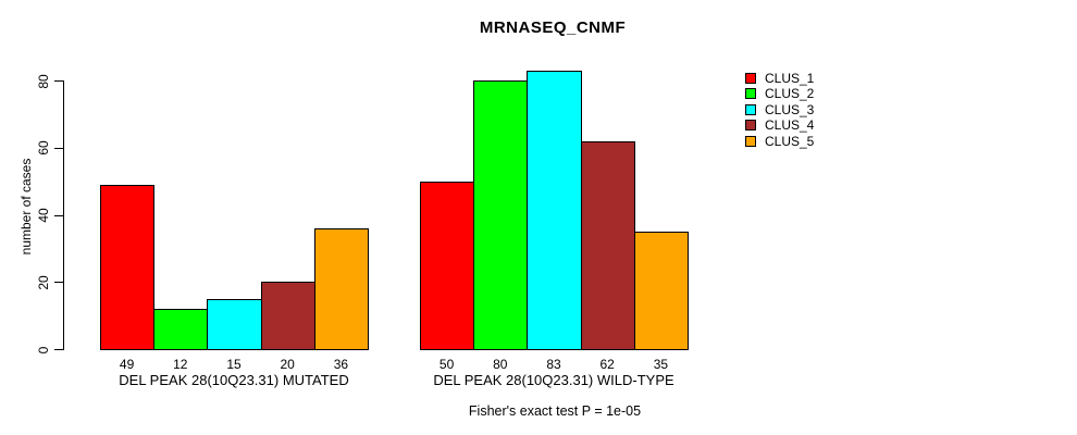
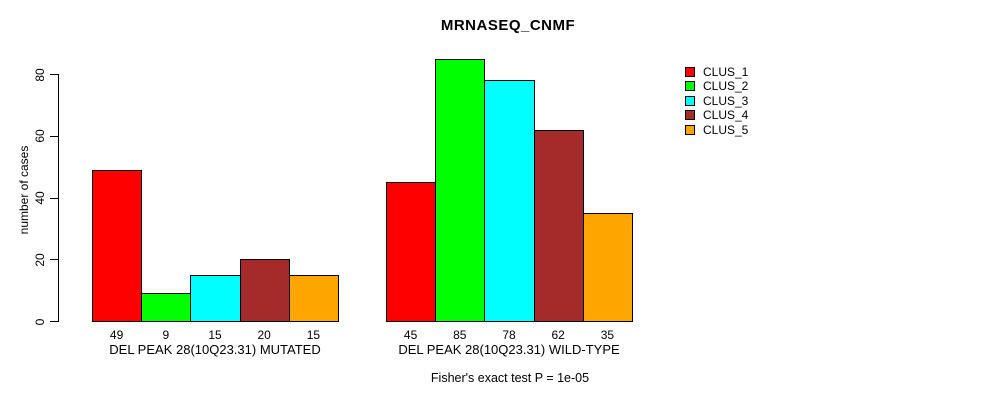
CLUS_2/DEL PEAK 28(10Q23.31) MUTATED: 12 -> 9
CLUS_5/DEL PEAK 28(10Q23.31) MUTATED: 36 -> 15
CLUS_1/DEL PEAK 28(10Q23.31) WILD-TYPE: 50 -> 45
CLUS_2/DEL PEAK 28(10Q23.31) WILD-TYPE: 80 -> 85
CLUS_3/DEL PEAK 28(10Q23.31) WILD-TYPE: 83 -> 78
